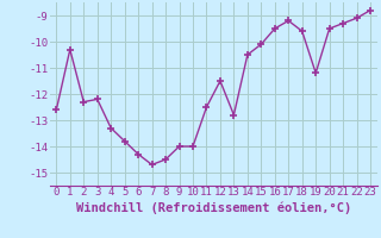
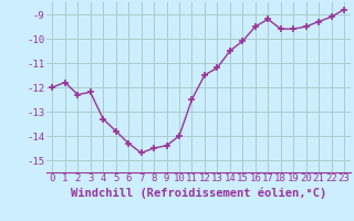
0: -12.6 -> -12.0
1: -10.3 -> -11.8
9: -14.0 -> -14.4
13: -12.8 -> -11.2
19: -11.2 -> -9.6
